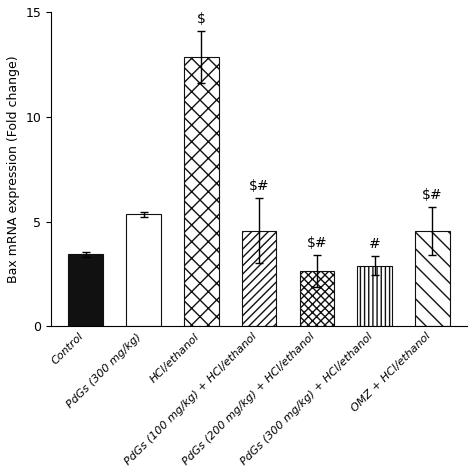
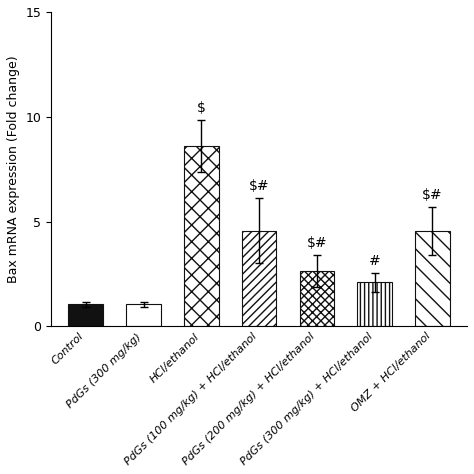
Control: 3.45 -> 1.05
PdGs (300 mg/kg): 5.35 -> 1.05
HCl/ethanol: 12.85 -> 8.60
PdGs (300 mg/kg) + HCl/ethanol: 2.90 -> 2.10
